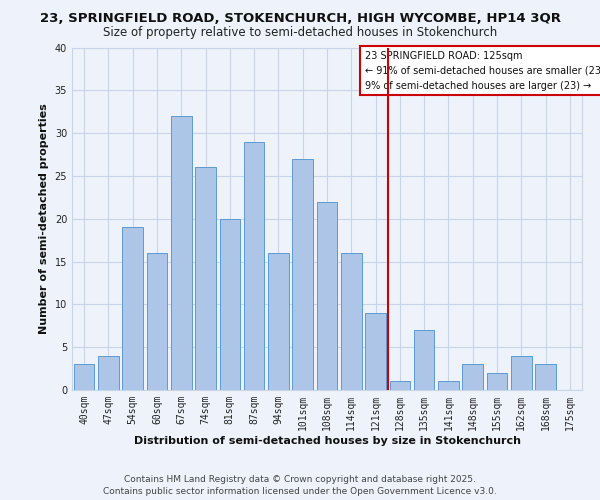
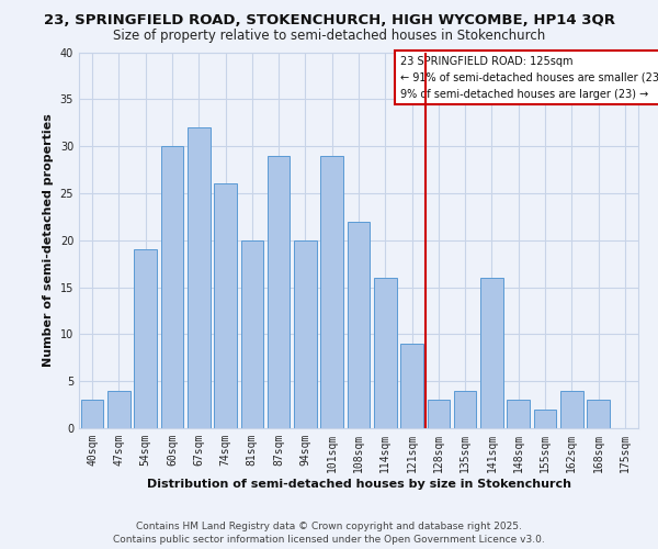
60sqm: 16 -> 30
94sqm: 16 -> 20
101sqm: 27 -> 29
128sqm: 1 -> 3
135sqm: 7 -> 4
141sqm: 1 -> 16
